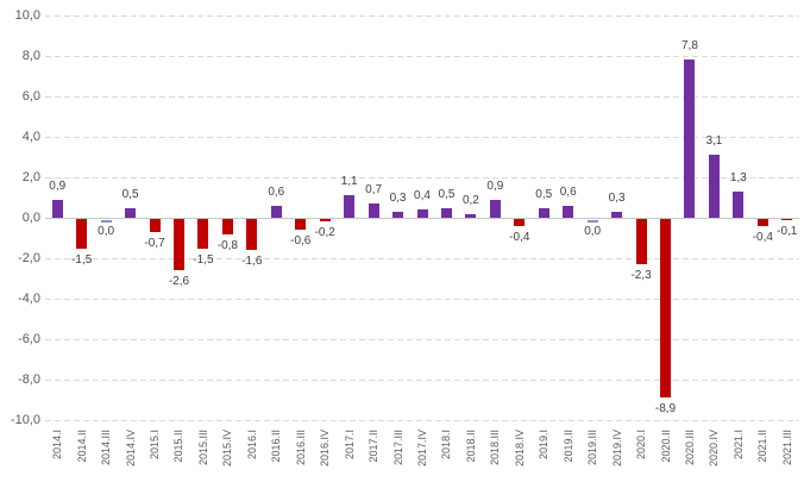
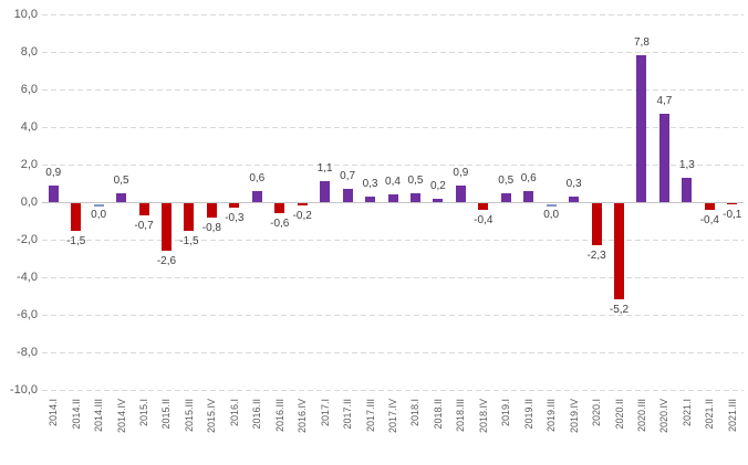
2016.I: -1,6 -> -0,3
2020.II: -8,9 -> -5,2
2020.IV: 3,1 -> 4,7
